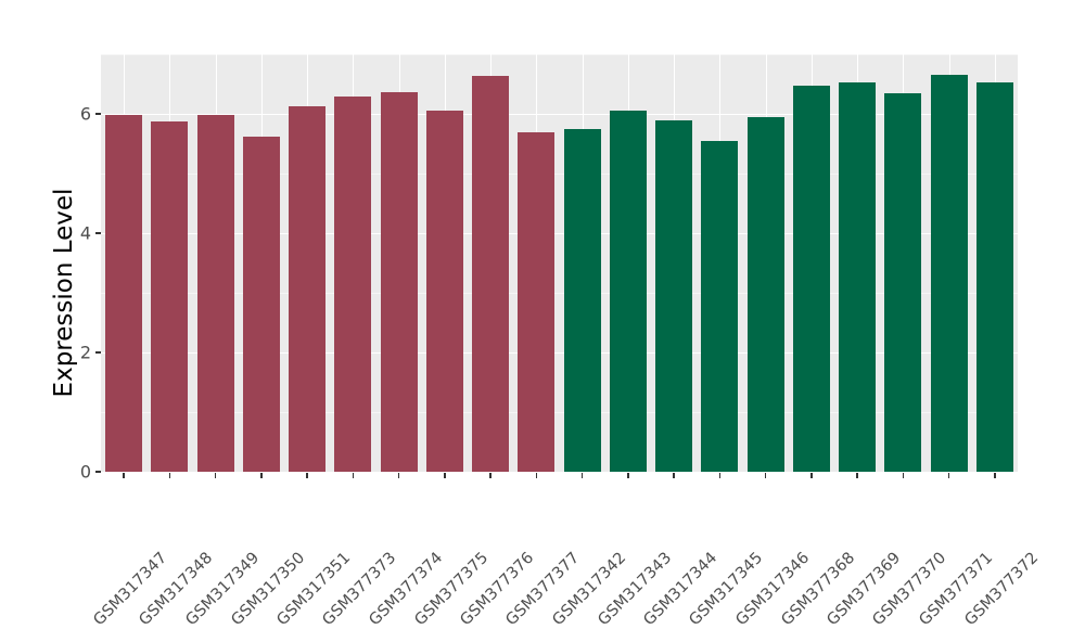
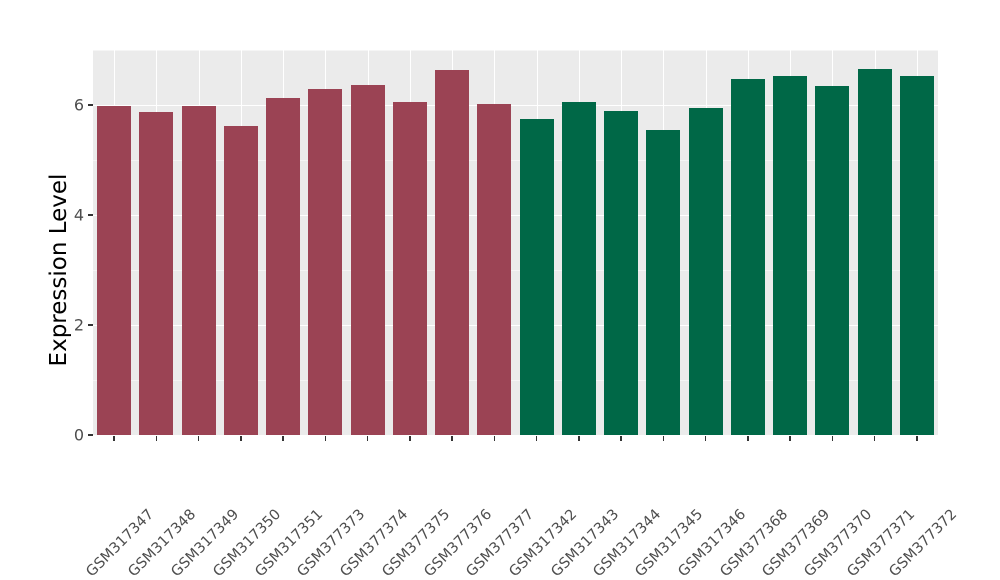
GSM377377: 5.7 -> 6.0
